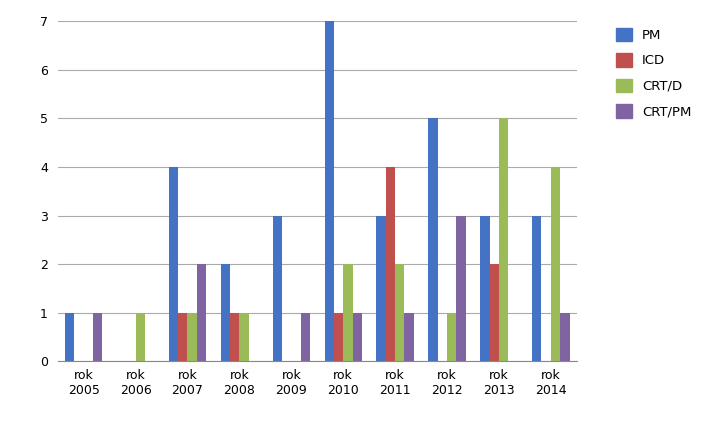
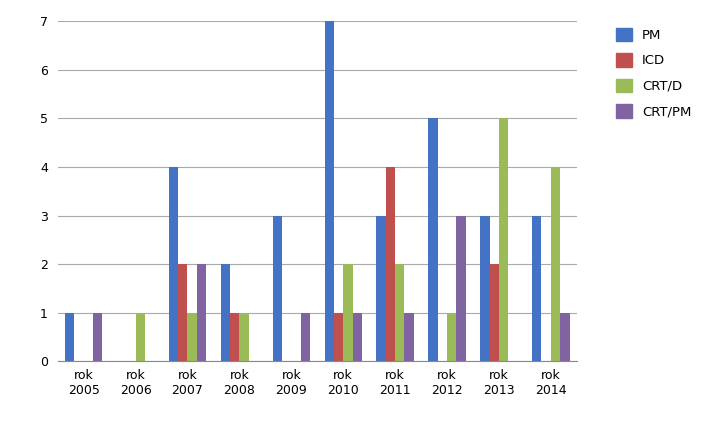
ICD/rok 2007: 1 -> 2
